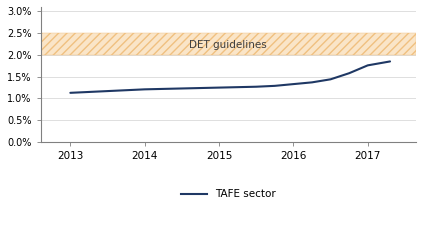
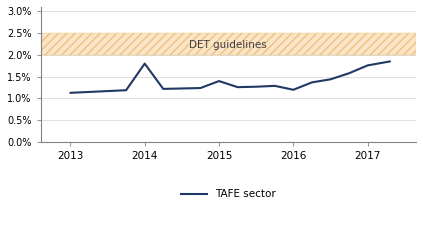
2014: 1.21% -> 1.80%
2015: 1.25% -> 1.40%
2016: 1.33% -> 1.20%
